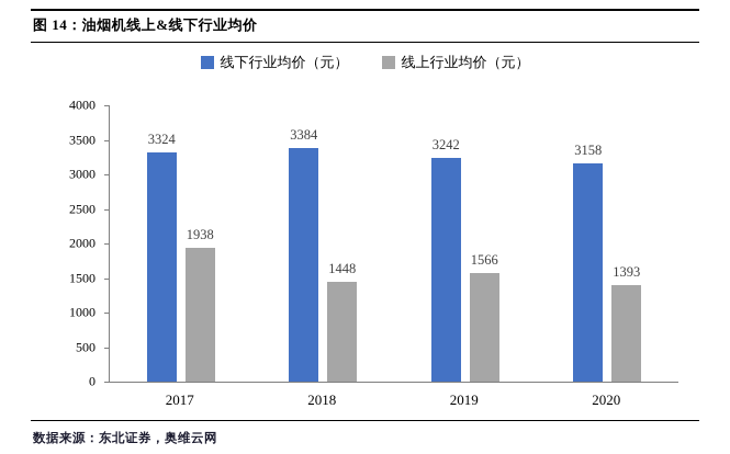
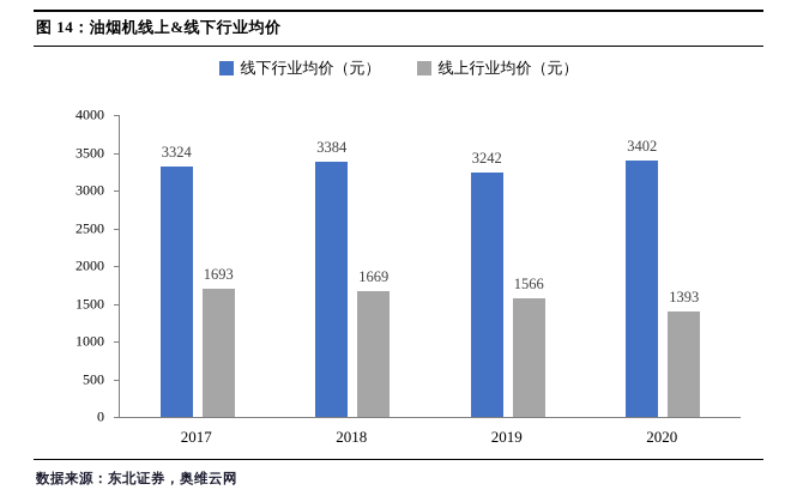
线上行业均价（元）/2017: 1938 -> 1693
线上行业均价（元）/2018: 1448 -> 1669
线下行业均价（元）/2020: 3158 -> 3402
